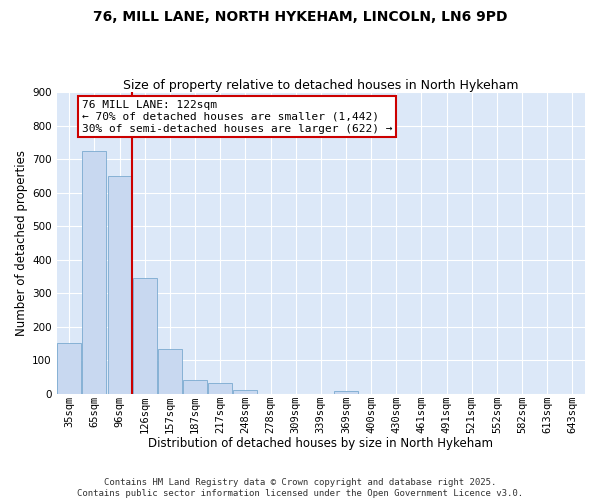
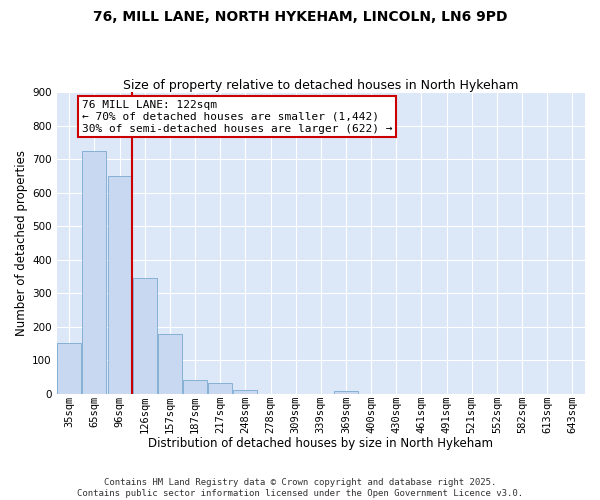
157sqm: 133 -> 180
